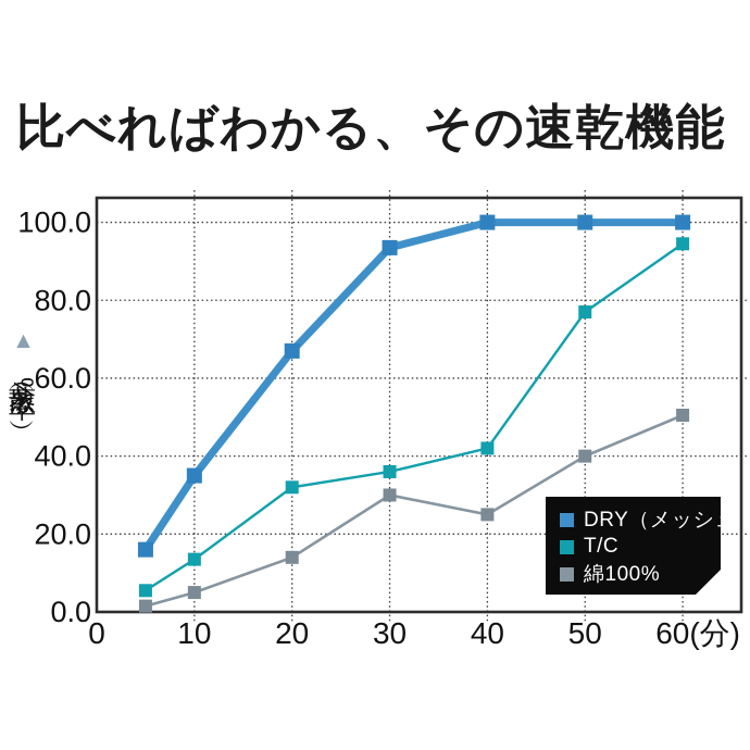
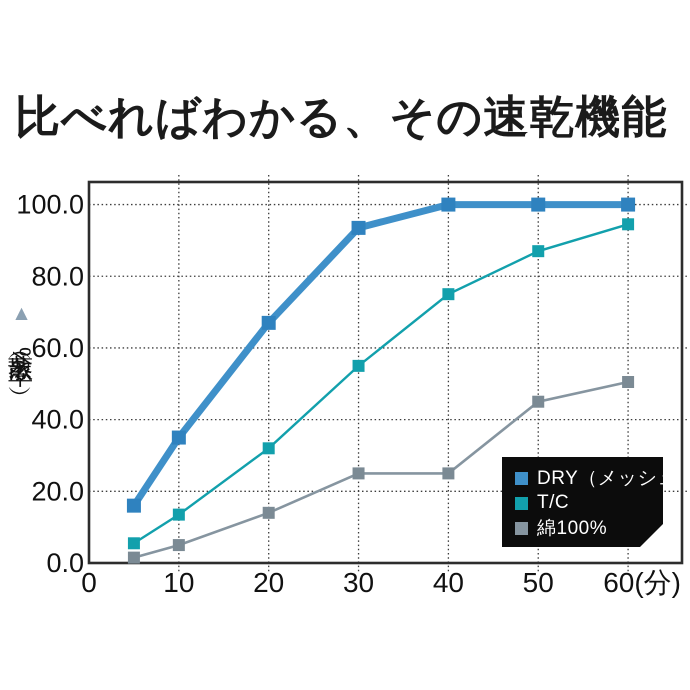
T/C/30: 36 -> 55
綿100%/30: 30 -> 25
T/C/40: 42 -> 75
T/C/50: 77 -> 87
綿100%/50: 40 -> 45
